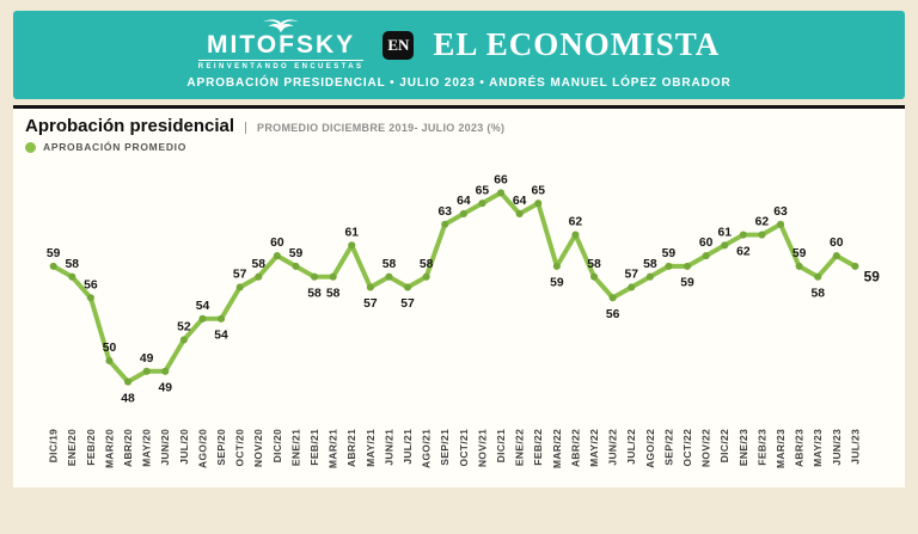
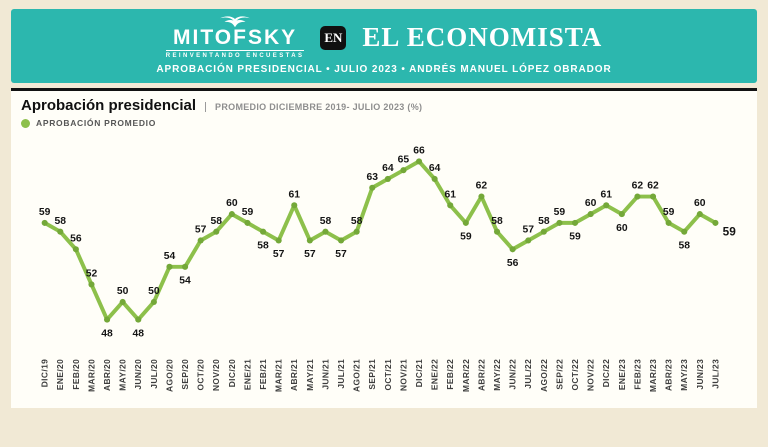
MAR/20: 50 -> 52
MAY/20: 49 -> 50
JUN/20: 49 -> 48
JUL/20: 52 -> 50
MAR/21: 58 -> 57
FEB/22: 65 -> 61
ENE/23: 62 -> 60
MAR/23: 63 -> 62
